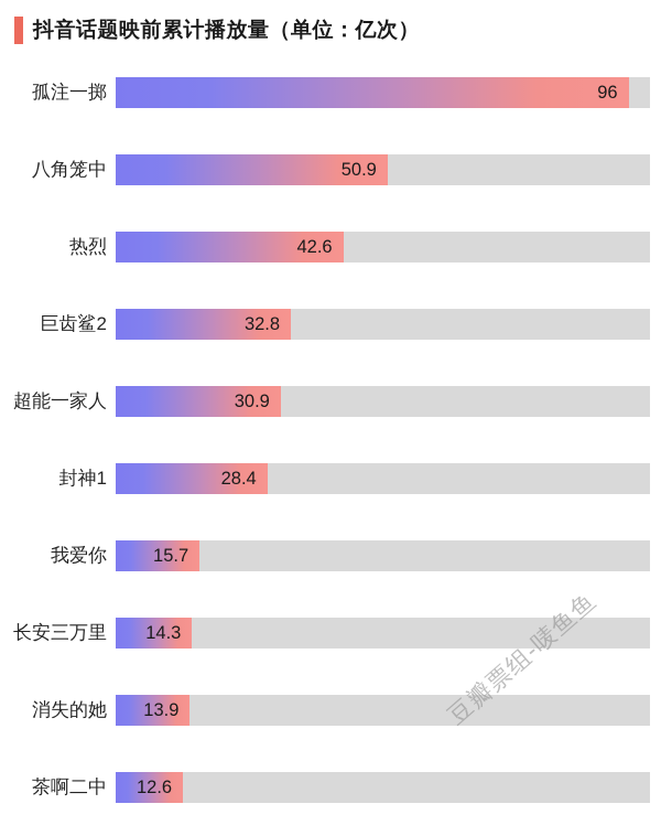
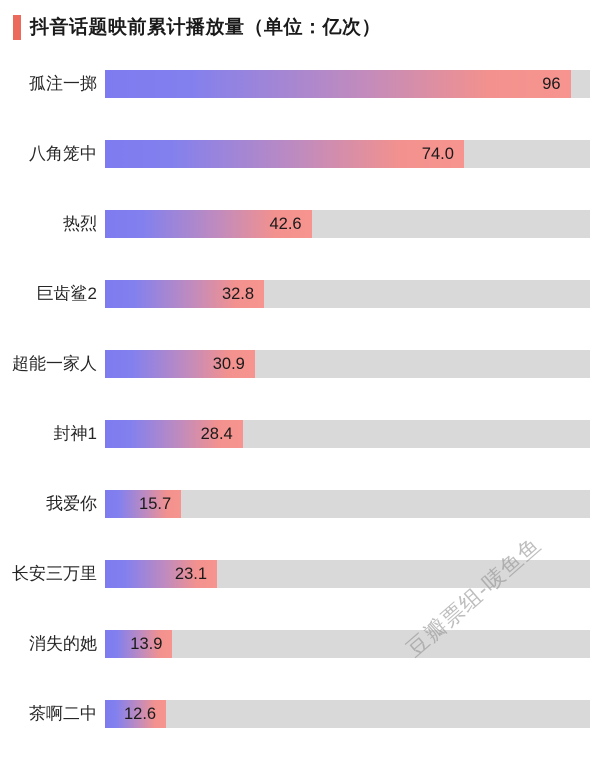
八角笼中: 50.9 -> 74.0
长安三万里: 14.3 -> 23.1
